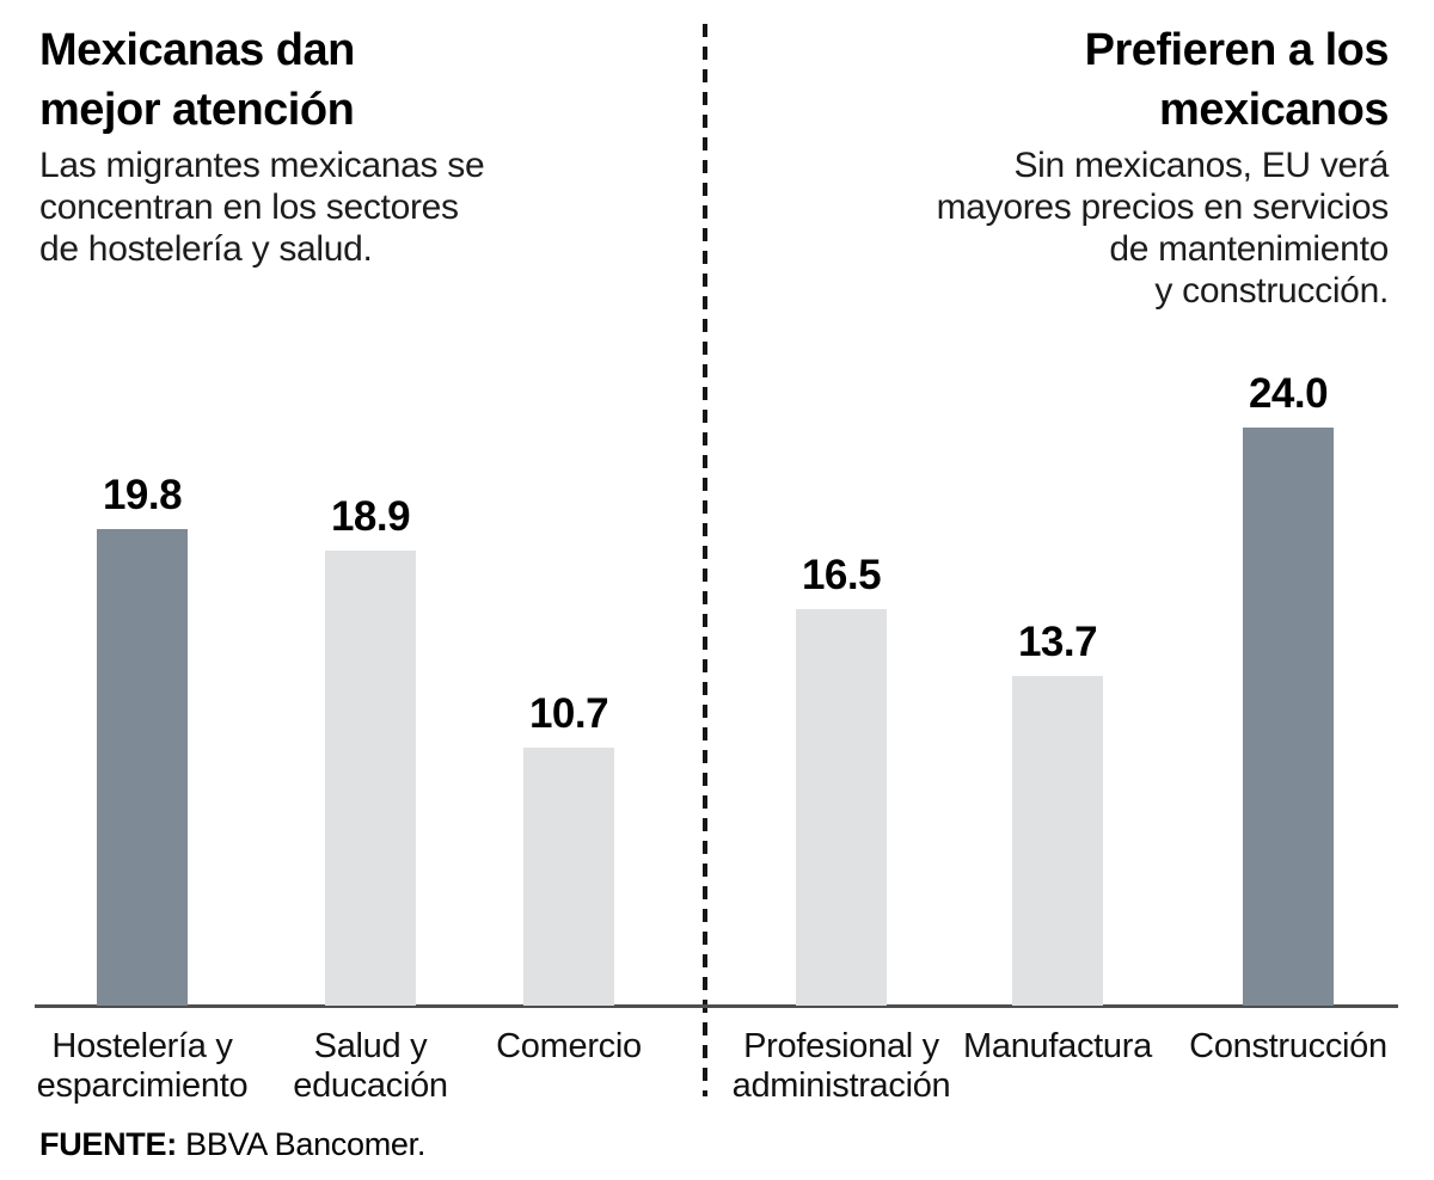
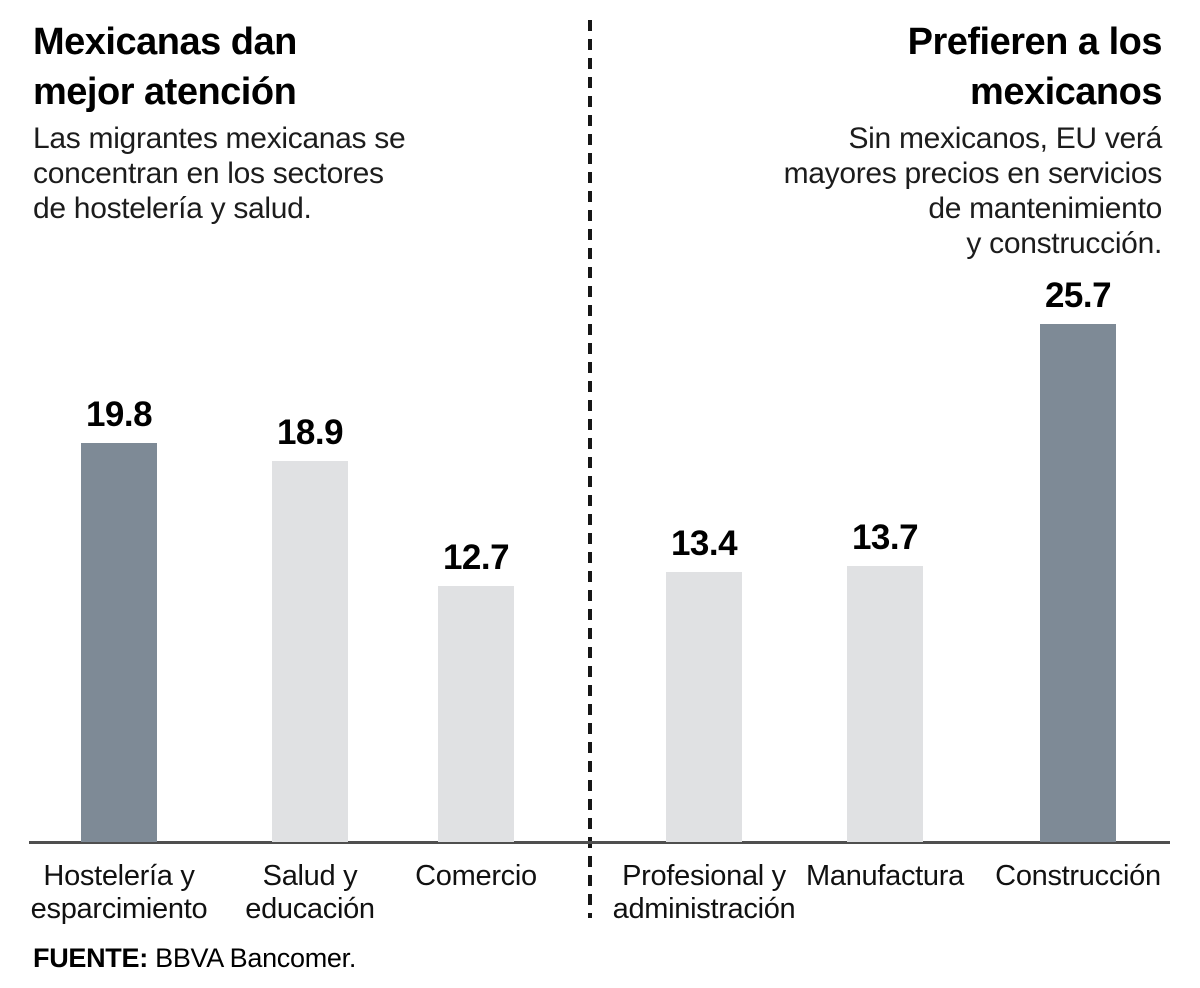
Mexicanas dan mejor atención/Comercio: 10.7 -> 12.7
Prefieren a los mexicanos/Profesional y administración: 16.5 -> 13.4
Prefieren a los mexicanos/Construcción: 24.0 -> 25.7
